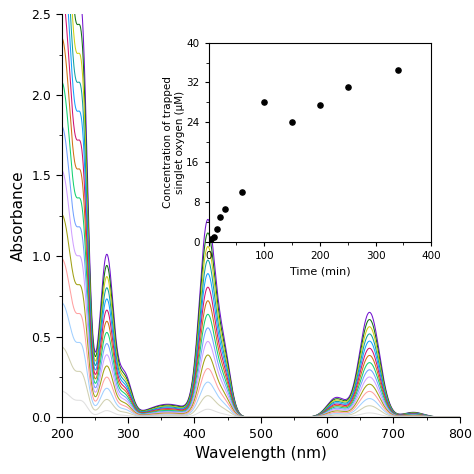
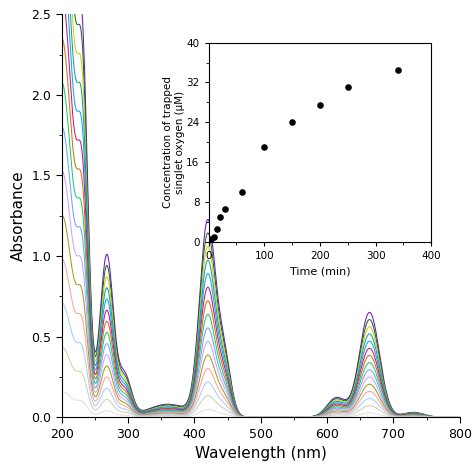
100: 28.0 -> 19.0
